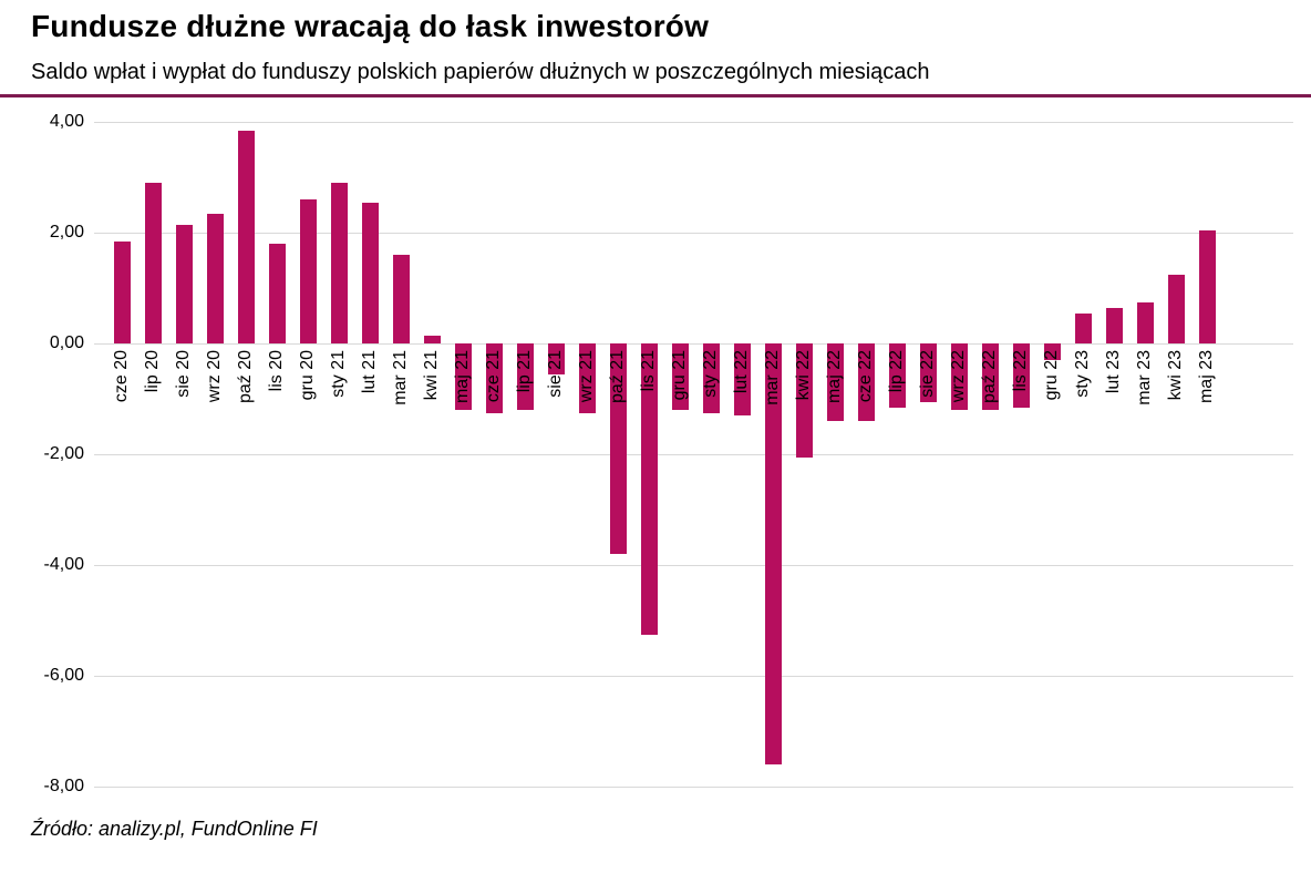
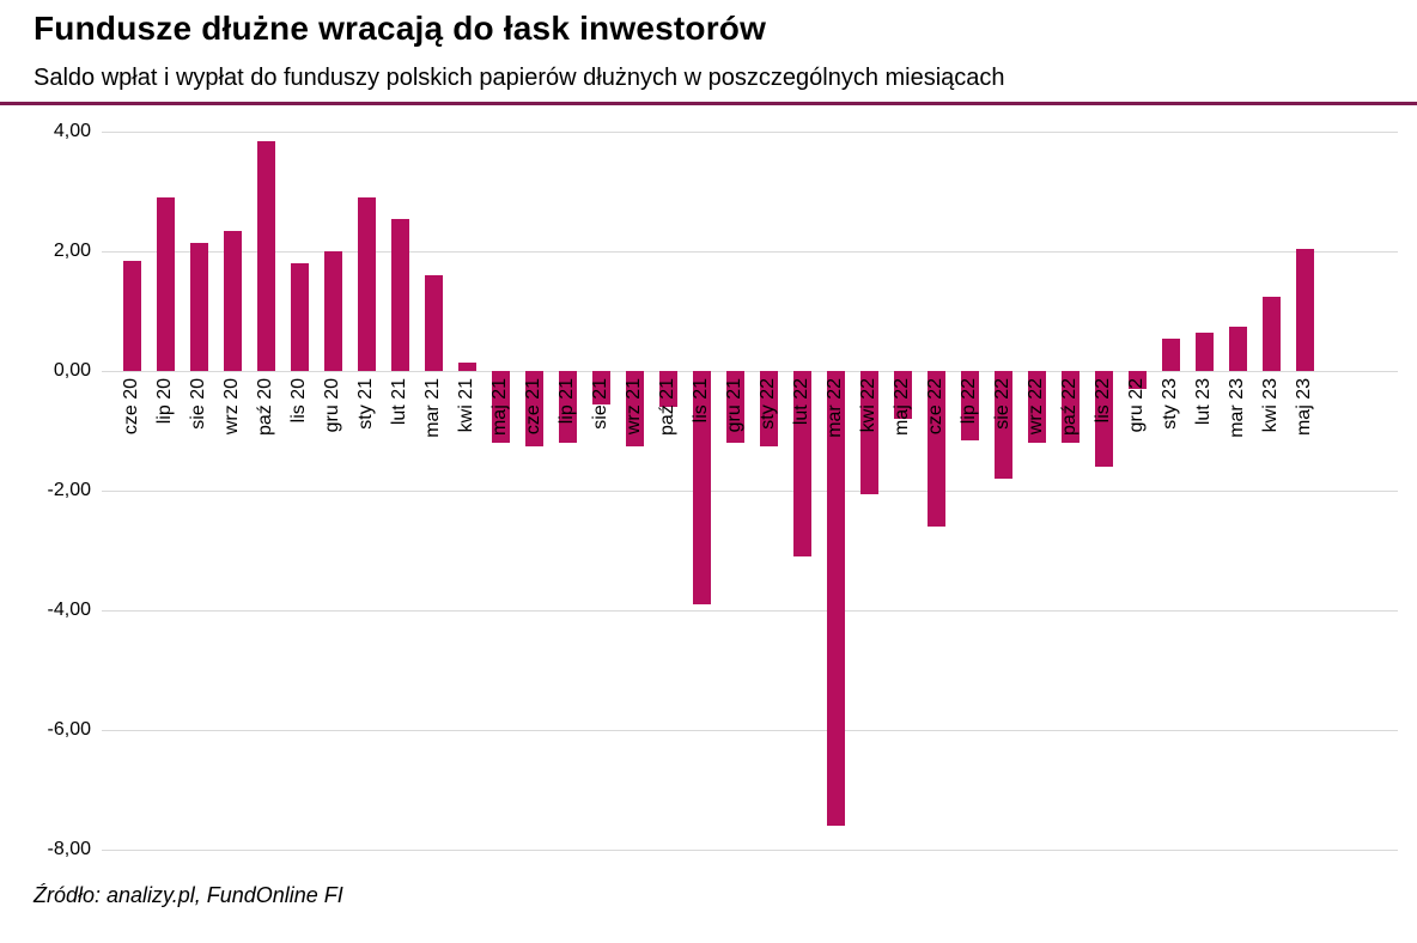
gru 20: 2,6 -> 2,0
paź 21: -3,8 -> -0,6
lis 21: -5,2 -> -3,9
lut 22: -1,3 -> -3,1
maj 22: -1,4 -> -0,8
cze 22: -1,4 -> -2,6
sie 22: -1,1 -> -1,8
lis 22: -1,1 -> -1,6
